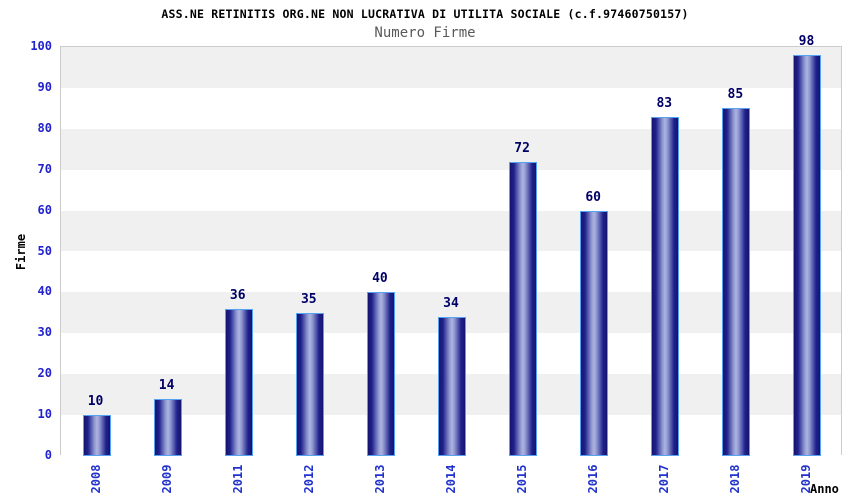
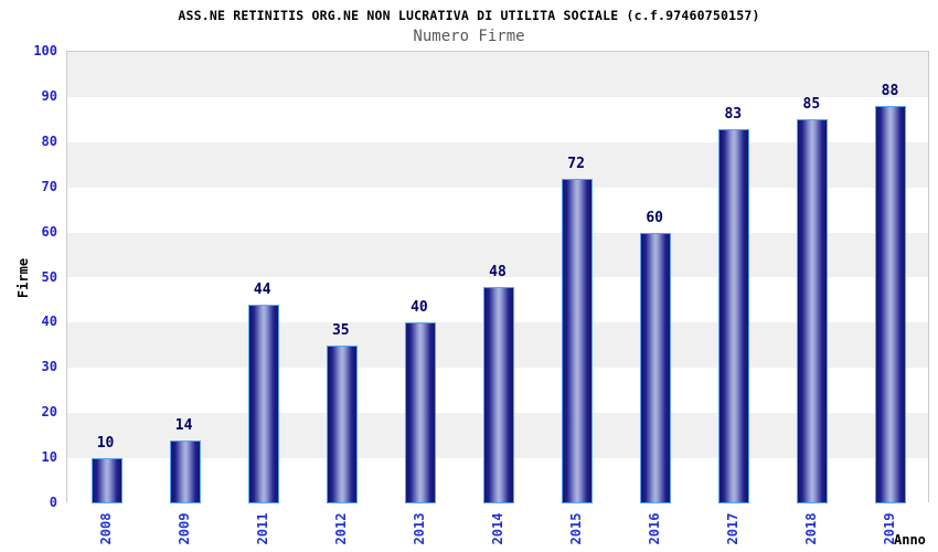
2011: 36 -> 44
2014: 34 -> 48
2019: 98 -> 88
